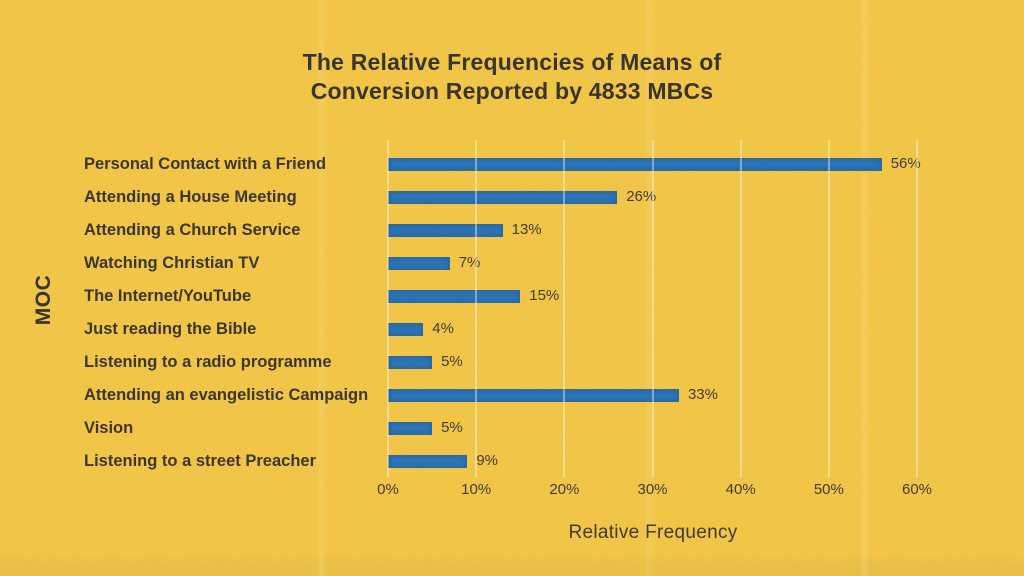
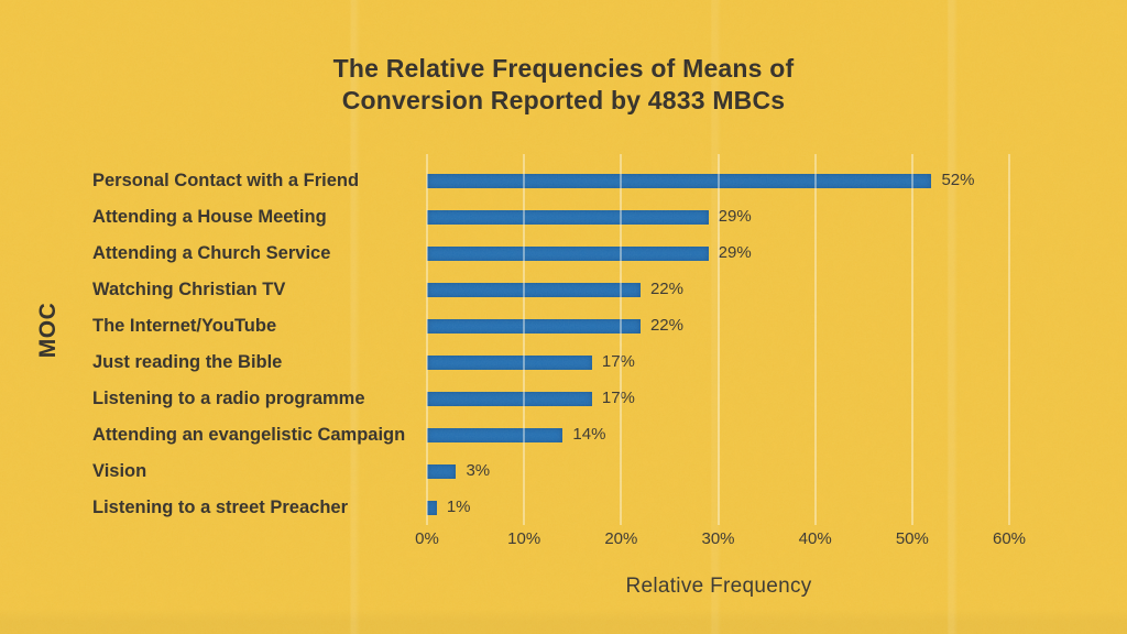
Personal Contact with a Friend: 56% -> 52%
Attending a House Meeting: 26% -> 29%
Attending a Church Service: 13% -> 29%
Watching Christian TV: 7% -> 22%
The Internet/YouTube: 15% -> 22%
Just reading the Bible: 4% -> 17%
Listening to a radio programme: 5% -> 17%
Attending an evangelistic Campaign: 33% -> 14%
Vision: 5% -> 3%
Listening to a street Preacher: 9% -> 1%
